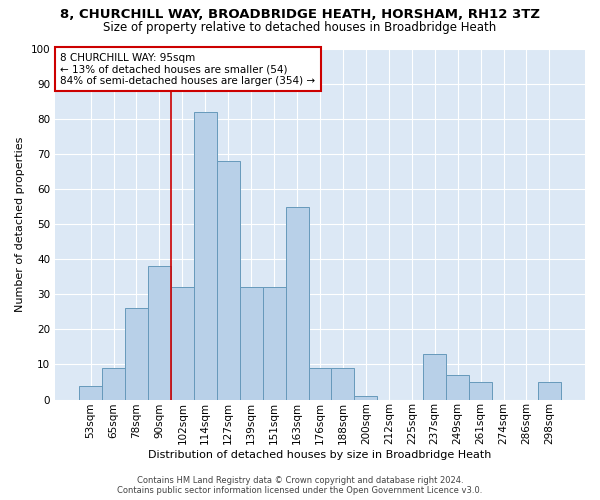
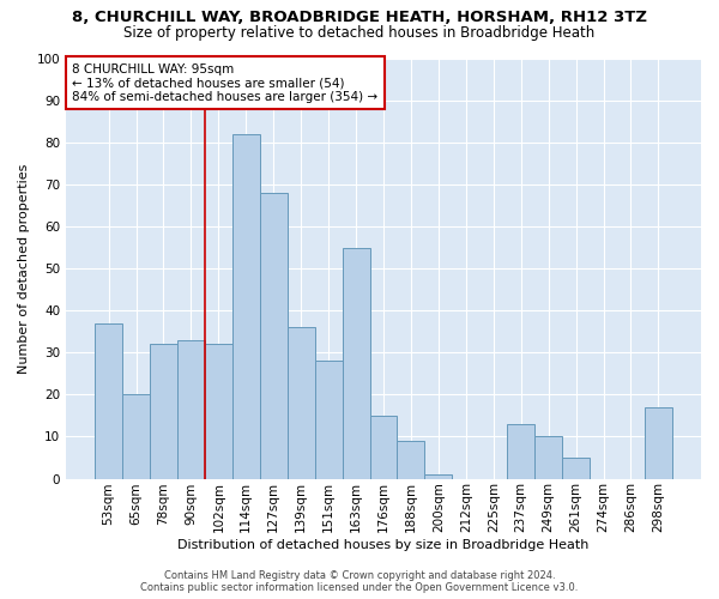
53sqm: 4 -> 37
65sqm: 9 -> 20
78sqm: 26 -> 32
90sqm: 38 -> 33
139sqm: 32 -> 36
151sqm: 32 -> 28
176sqm: 9 -> 15
249sqm: 7 -> 10
298sqm: 5 -> 17
